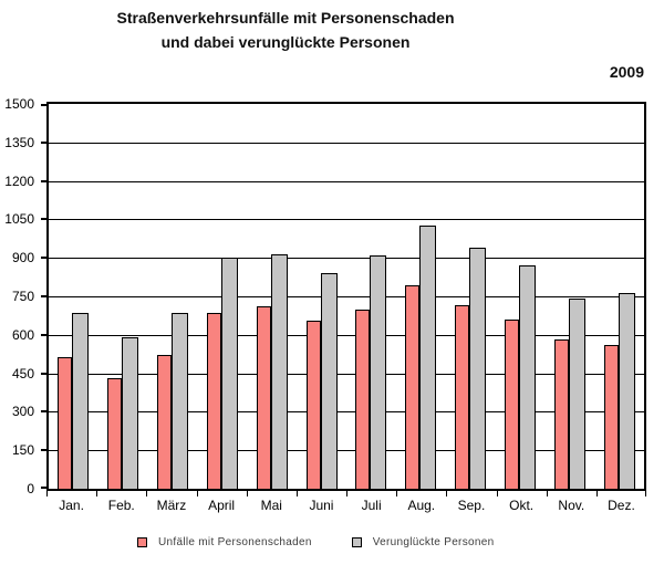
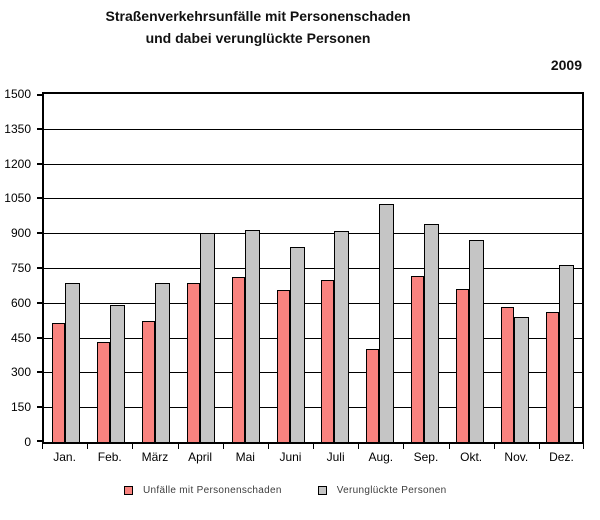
Unfälle mit Personenschaden/Aug.: 800 -> 400
Verunglückte Personen/Nov.: 740 -> 540
